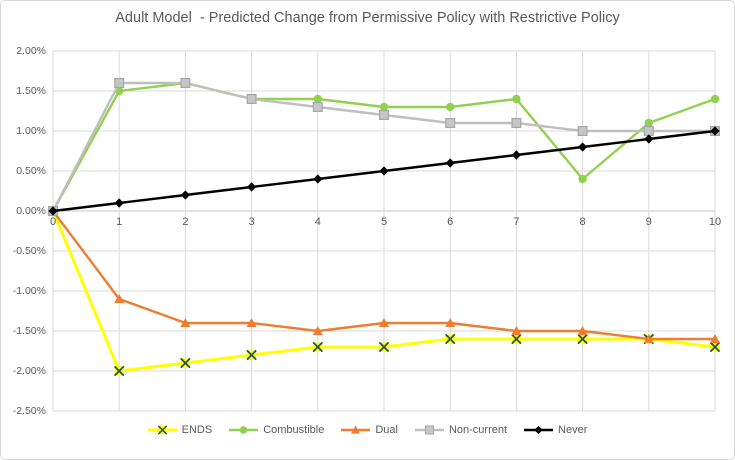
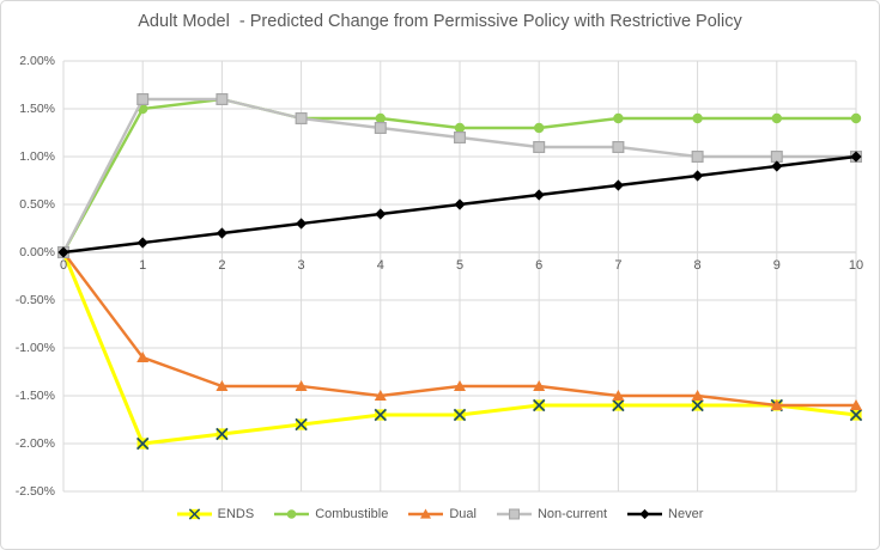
Combustible/8: 0.4% -> 1.4%
Combustible/9: 1.1% -> 1.4%
